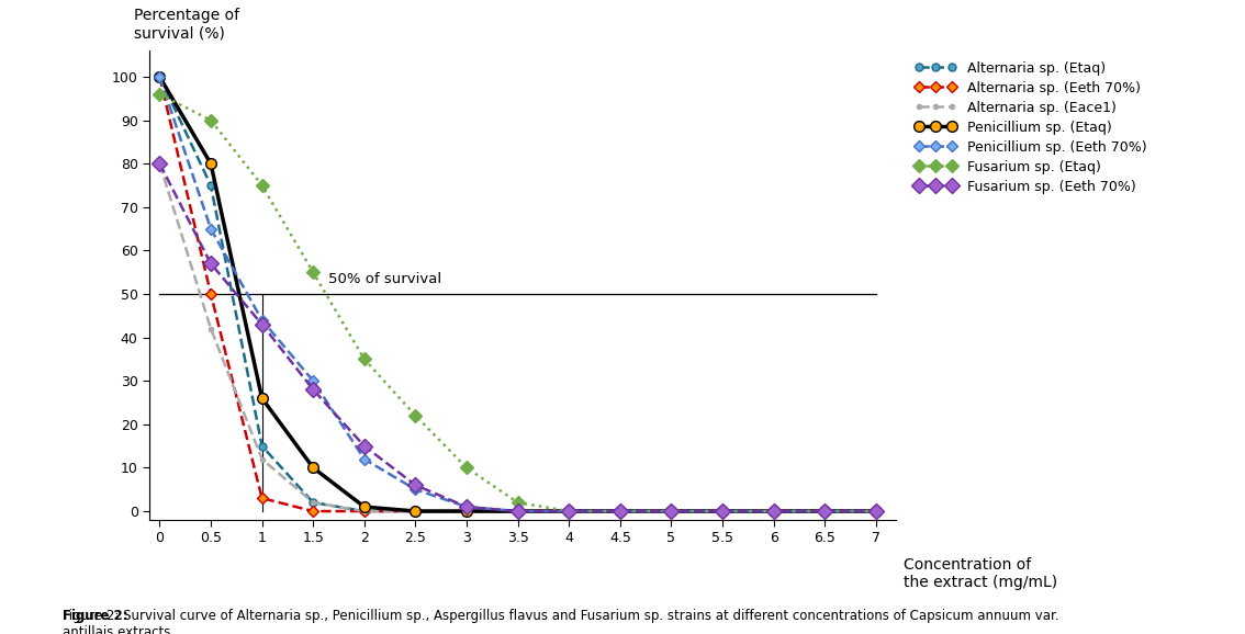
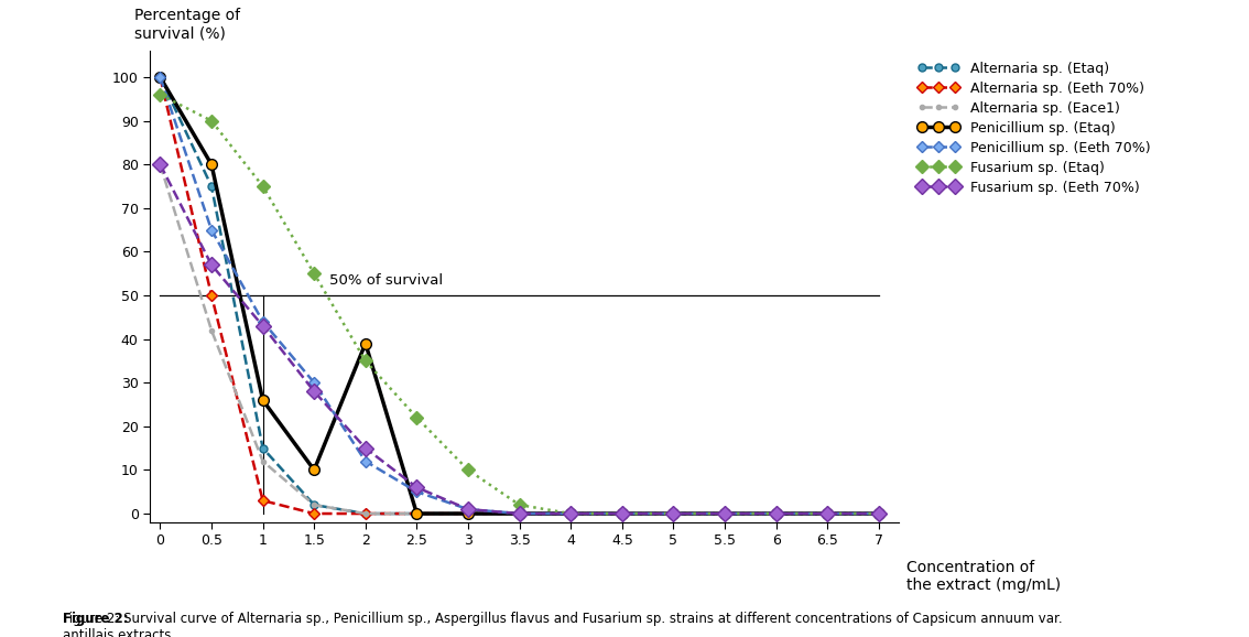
Penicillium sp. (Etaq)/2: 1 -> 39
